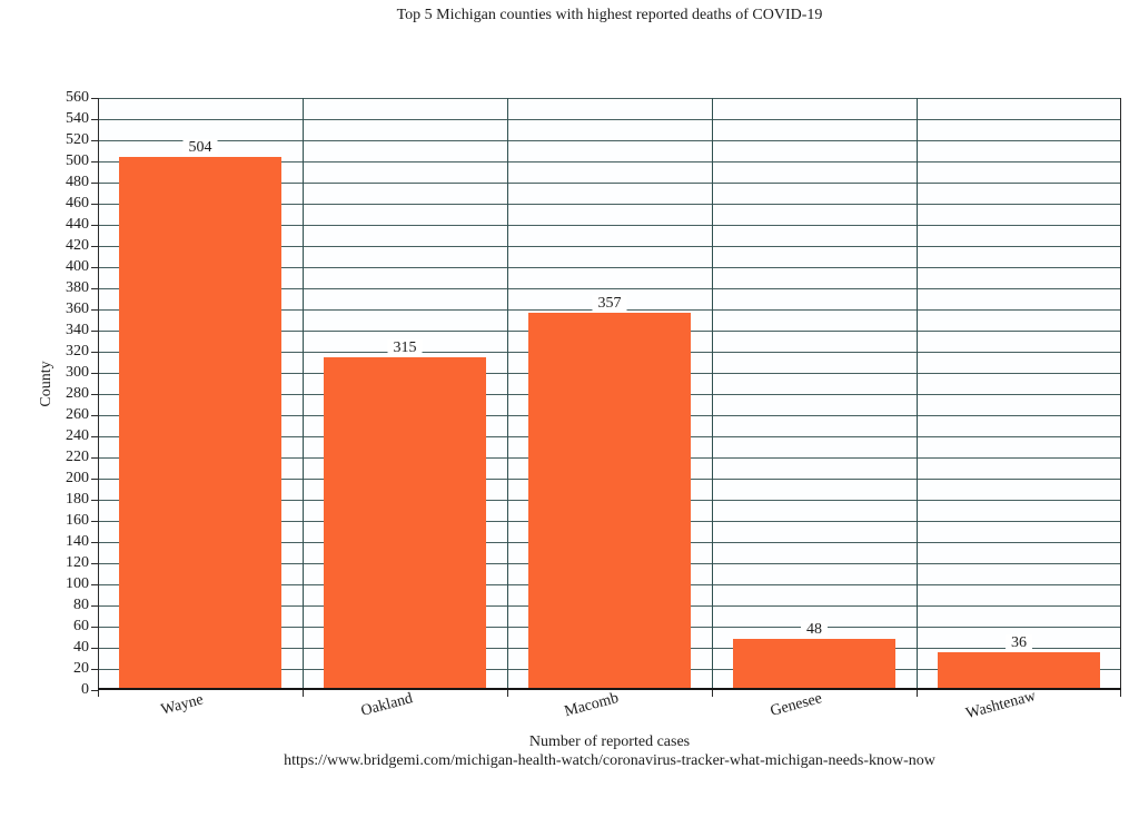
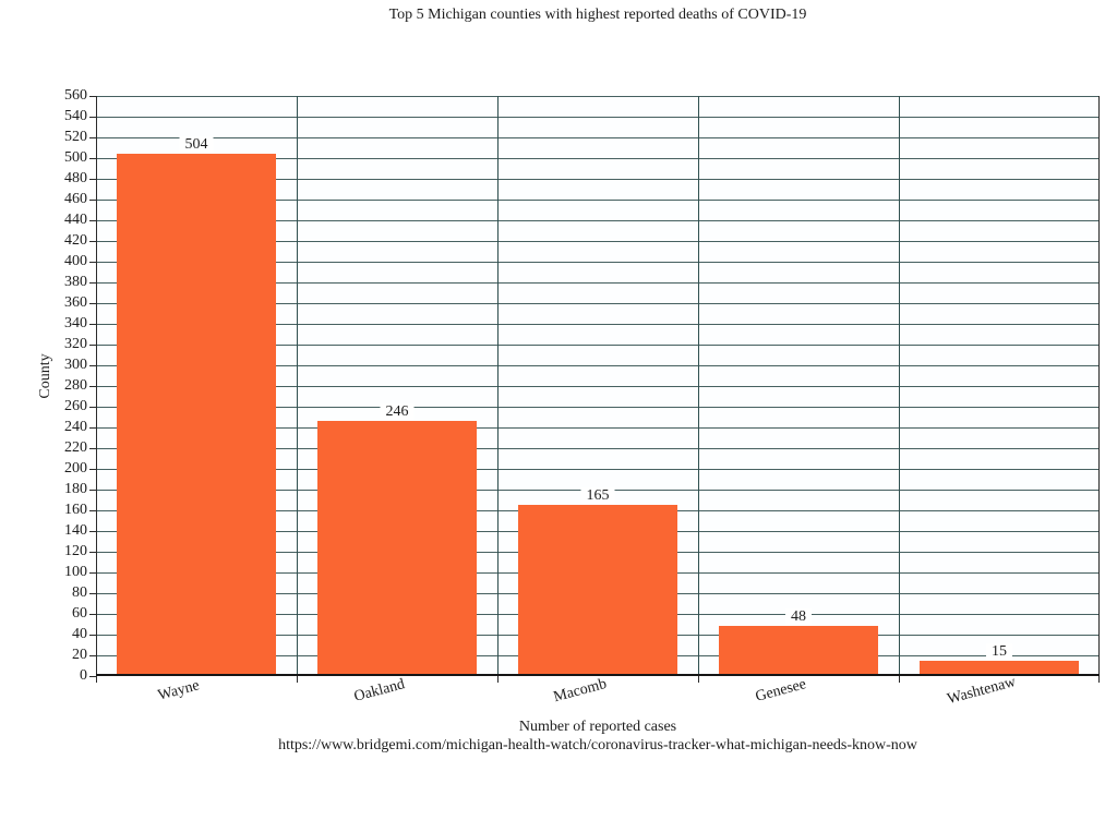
Oakland: 315 -> 246
Macomb: 357 -> 165
Washtenaw: 36 -> 15
